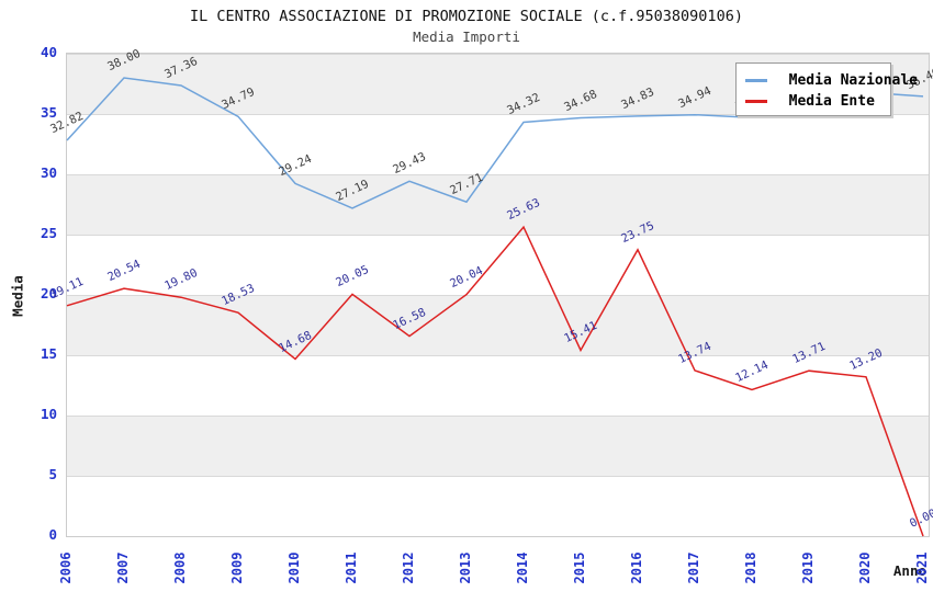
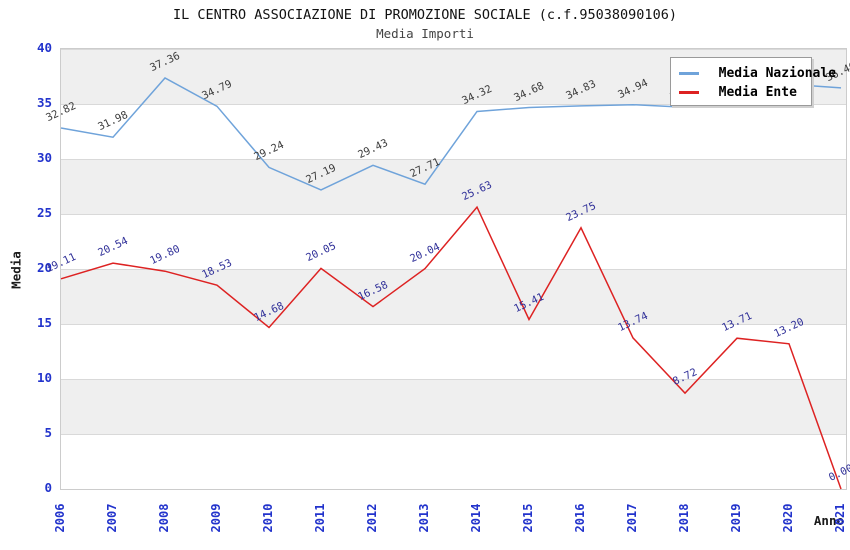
Media Nazionale/2007: 38.00 -> 31.98
Media Ente/2018: 12.14 -> 8.72
